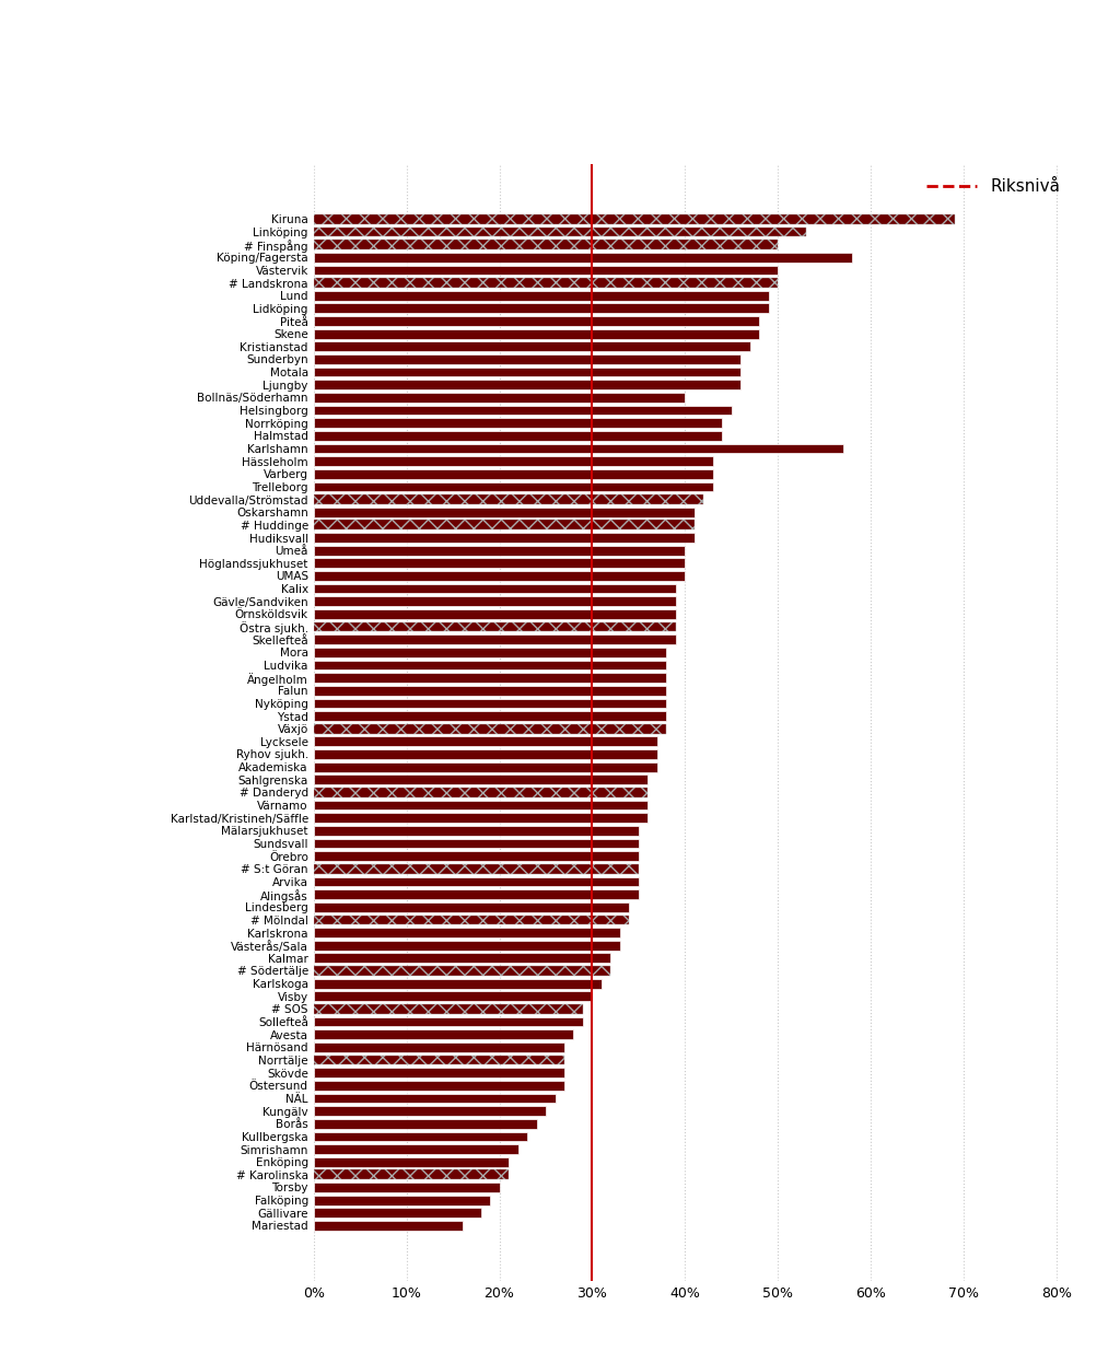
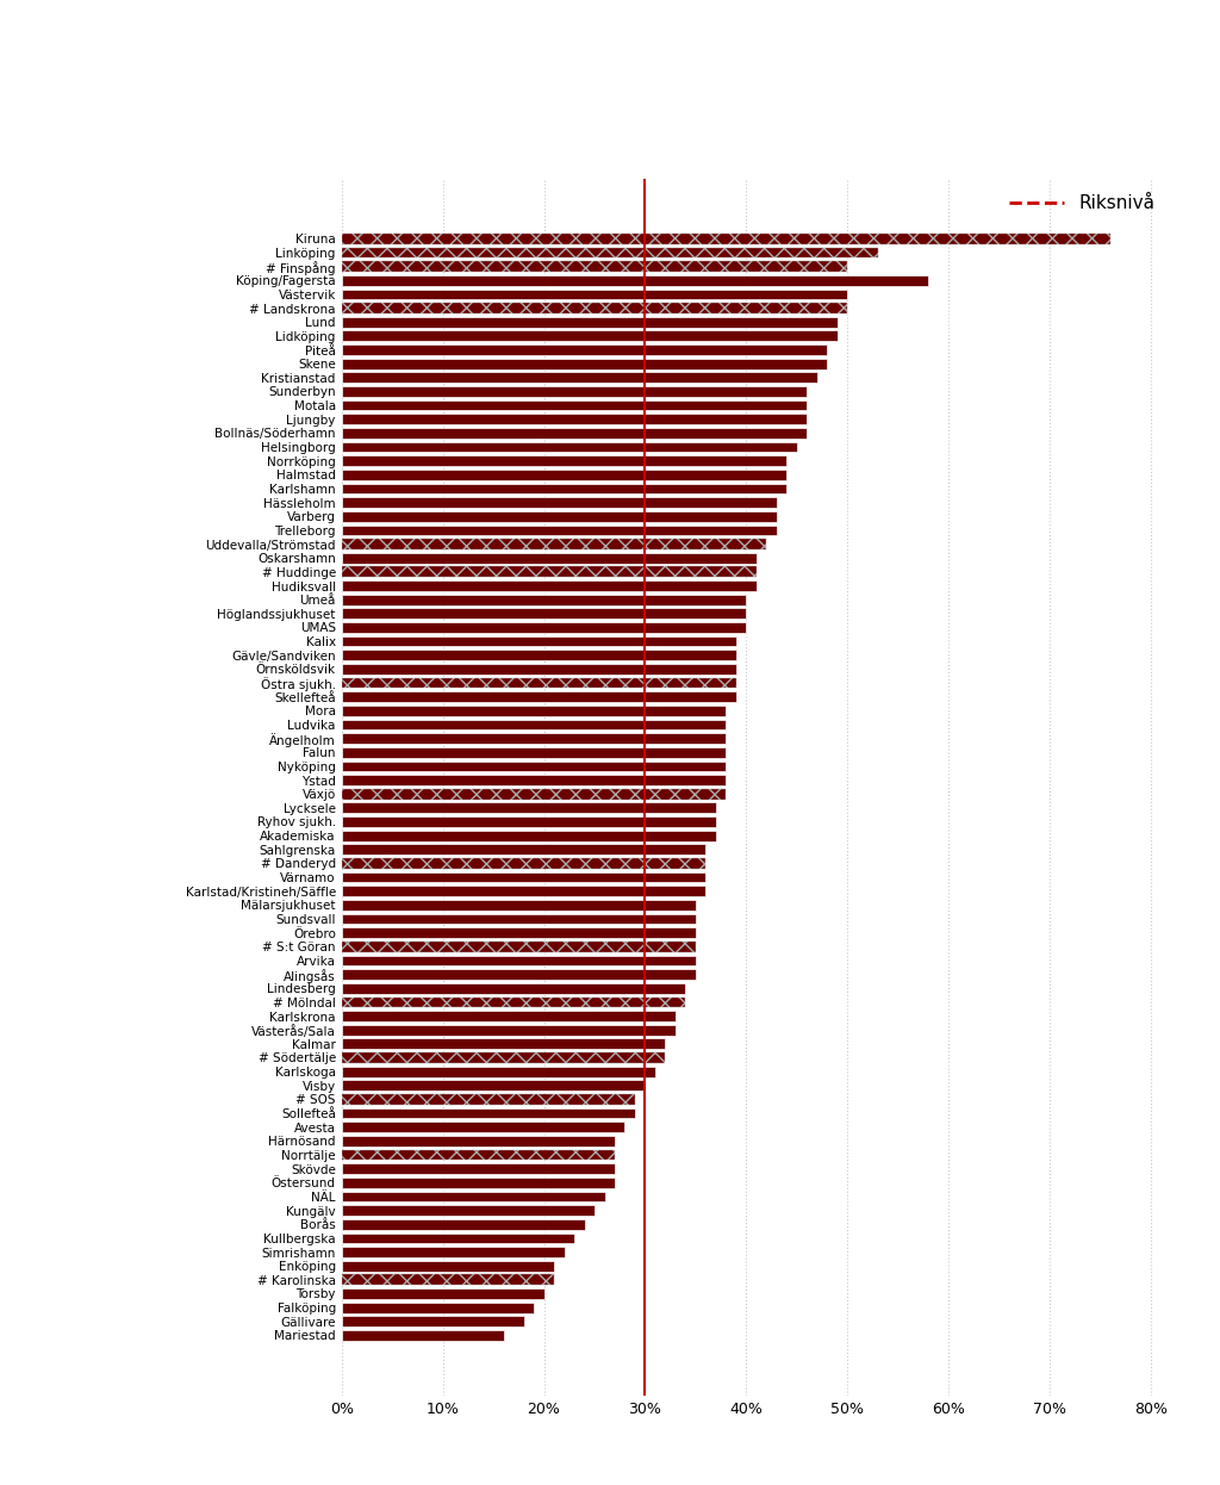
Kiruna: 69% -> 76%
Bollnäs/Söderhamn: 40% -> 46%
Karlshamn: 57% -> 44%
